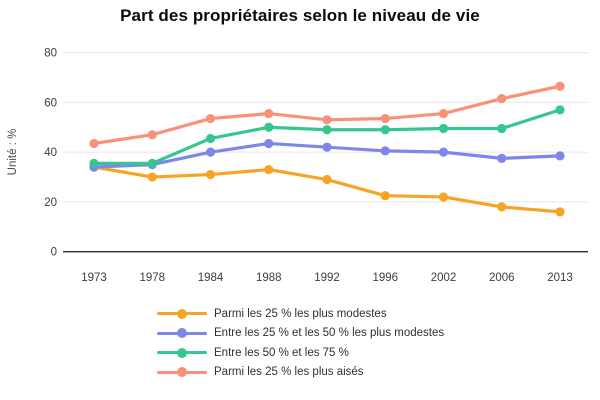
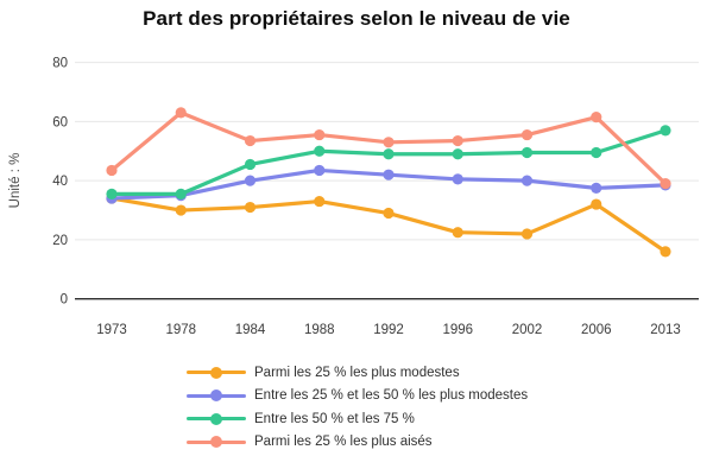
Parmi les 25 % les plus aisés/1978: 47 -> 63
Parmi les 25 % les plus modestes/2006: 18 -> 32
Parmi les 25 % les plus aisés/2013: 66 -> 39
